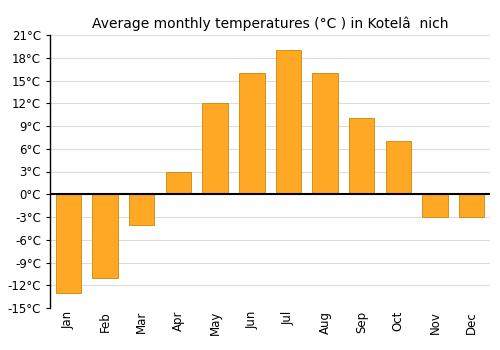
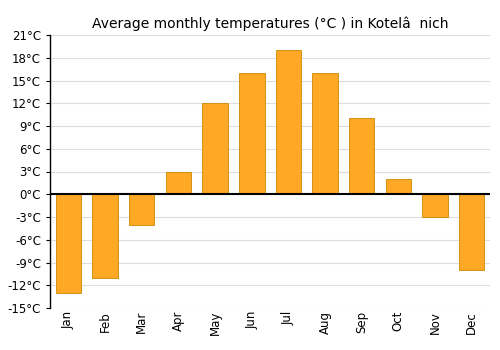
Oct: 7°C -> 2°C
Dec: -3°C -> -10°C
